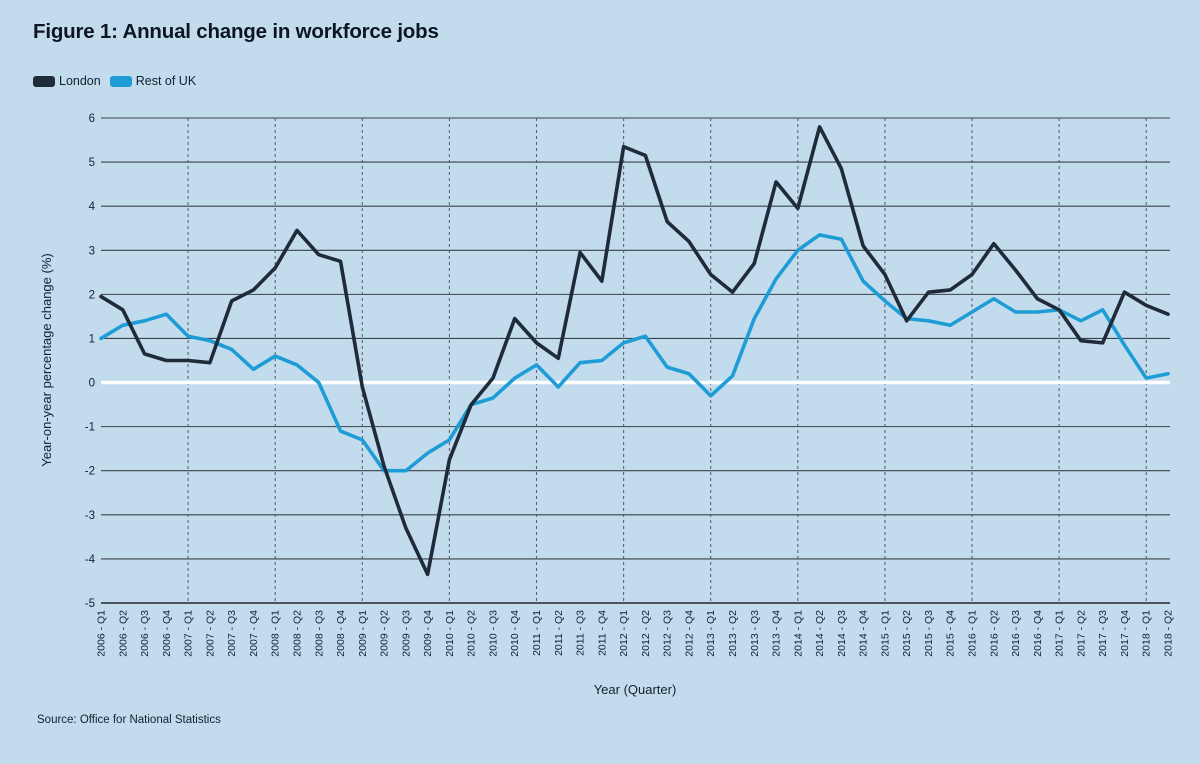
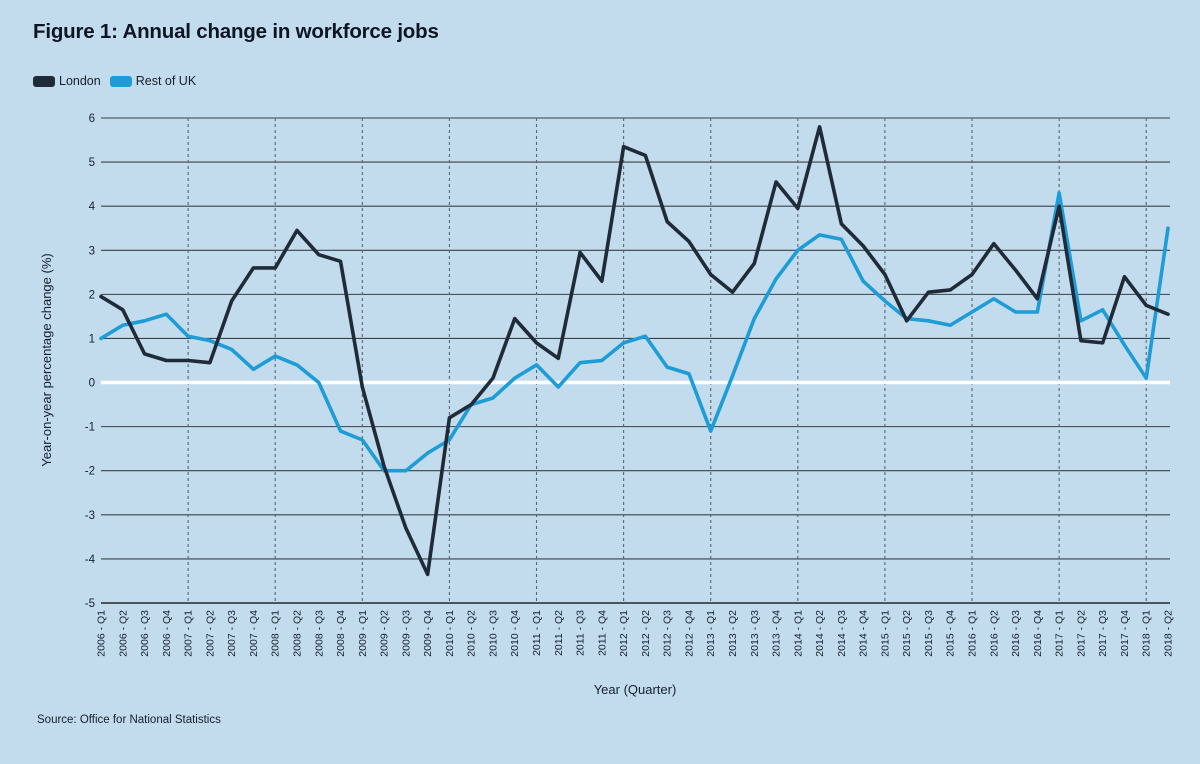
London/2007 - Q4: 2.1 -> 2.6
London/2010 - Q1: -1.8 -> -0.8
Rest of UK/2013 - Q1: -0.3 -> -1.1
London/2014 - Q3: 4.8 -> 3.6
London/2017 - Q1: 1.6 -> 4.0
Rest of UK/2017 - Q1: 1.6 -> 4.3
London/2017 - Q4: 2.0 -> 2.4
Rest of UK/2018 - Q2: 0.2 -> 3.5
